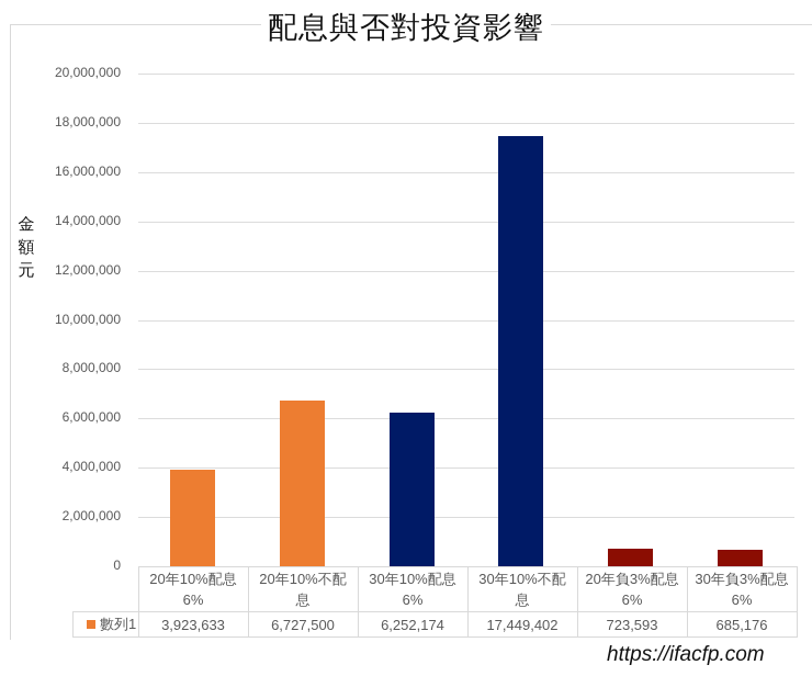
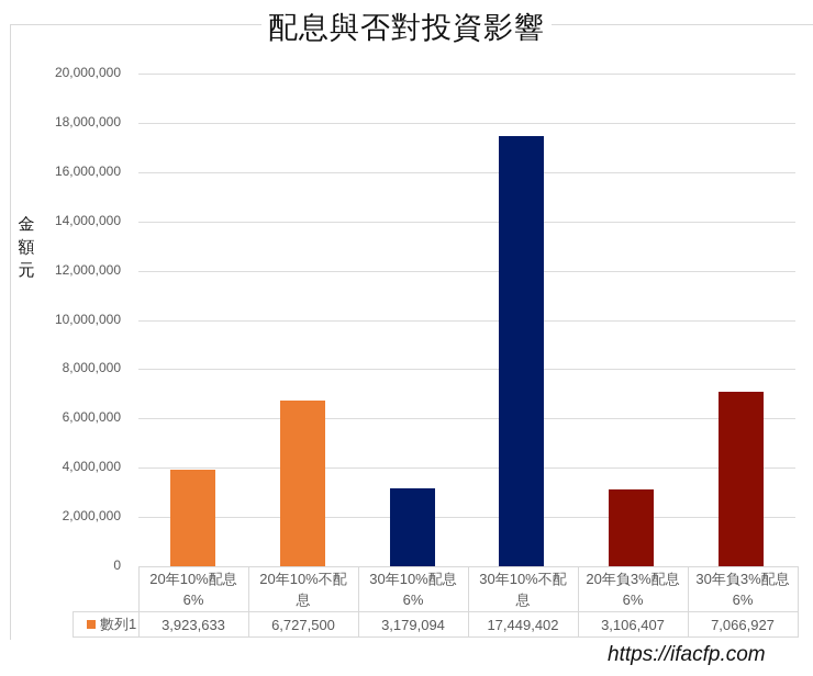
30年10%配息6%: 6,252,174 -> 3,179,094
20年負3%配息6%: 723,593 -> 3,106,407
30年負3%配息6%: 685,176 -> 7,066,927
